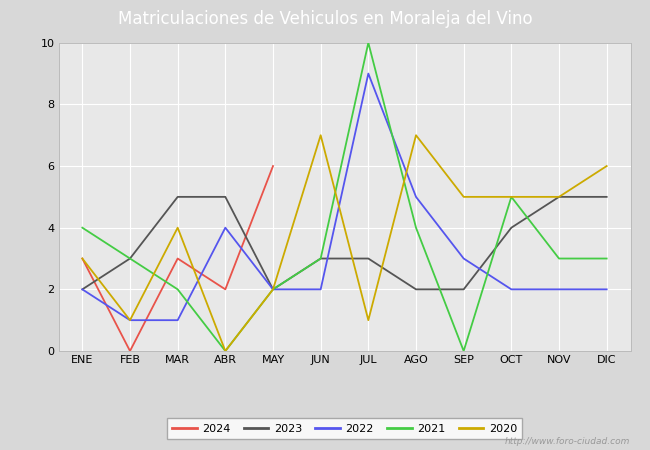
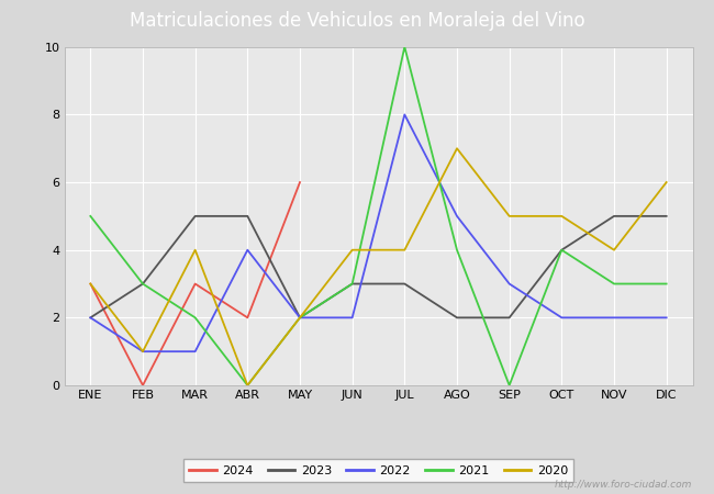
2021/ENE: 4 -> 5
2020/JUN: 7 -> 4
2022/JUL: 9 -> 8
2020/JUL: 1 -> 4
2021/OCT: 5 -> 4
2020/NOV: 5 -> 4
